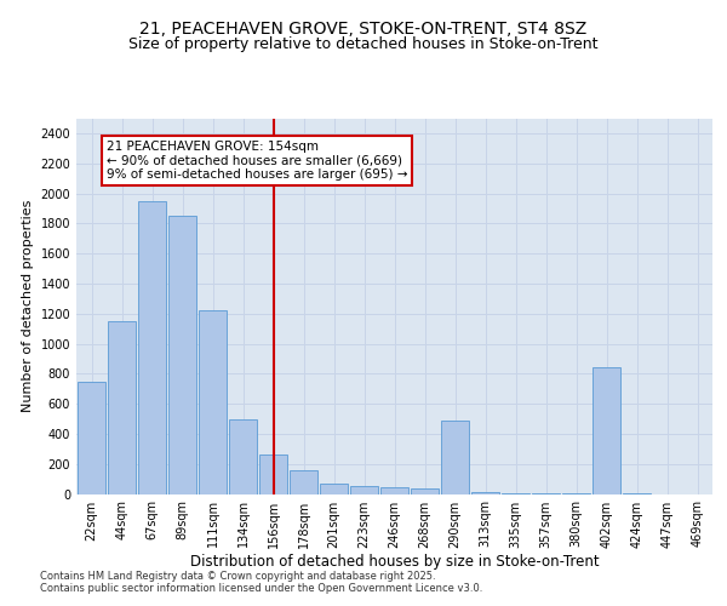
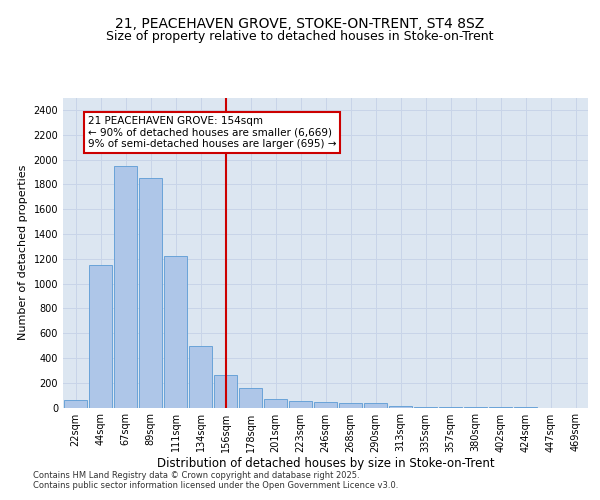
22sqm: 750 -> 60
290sqm: 490 -> 40
402sqm: 840 -> 0
